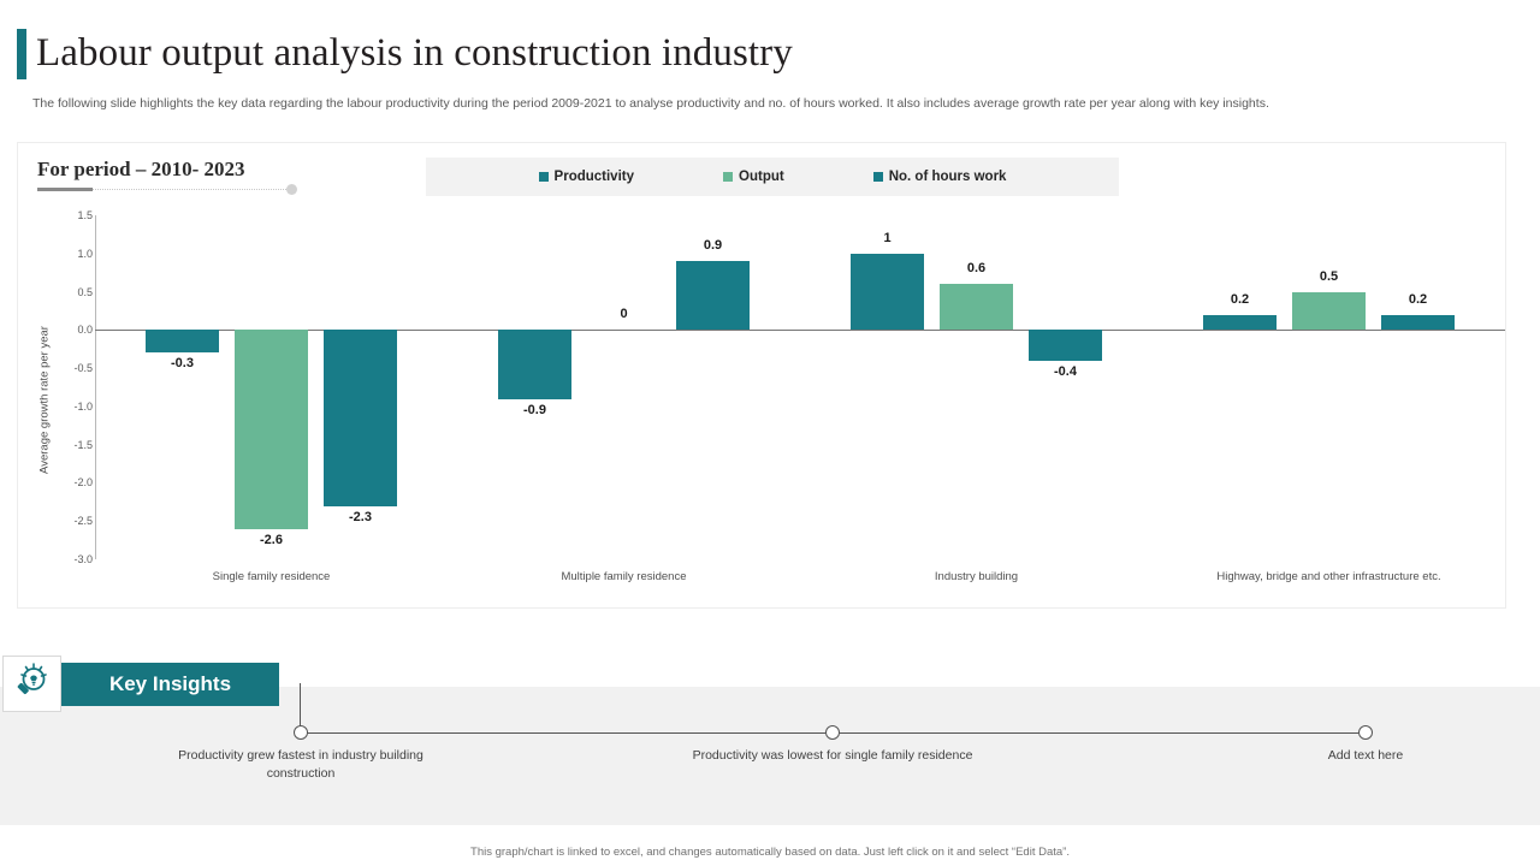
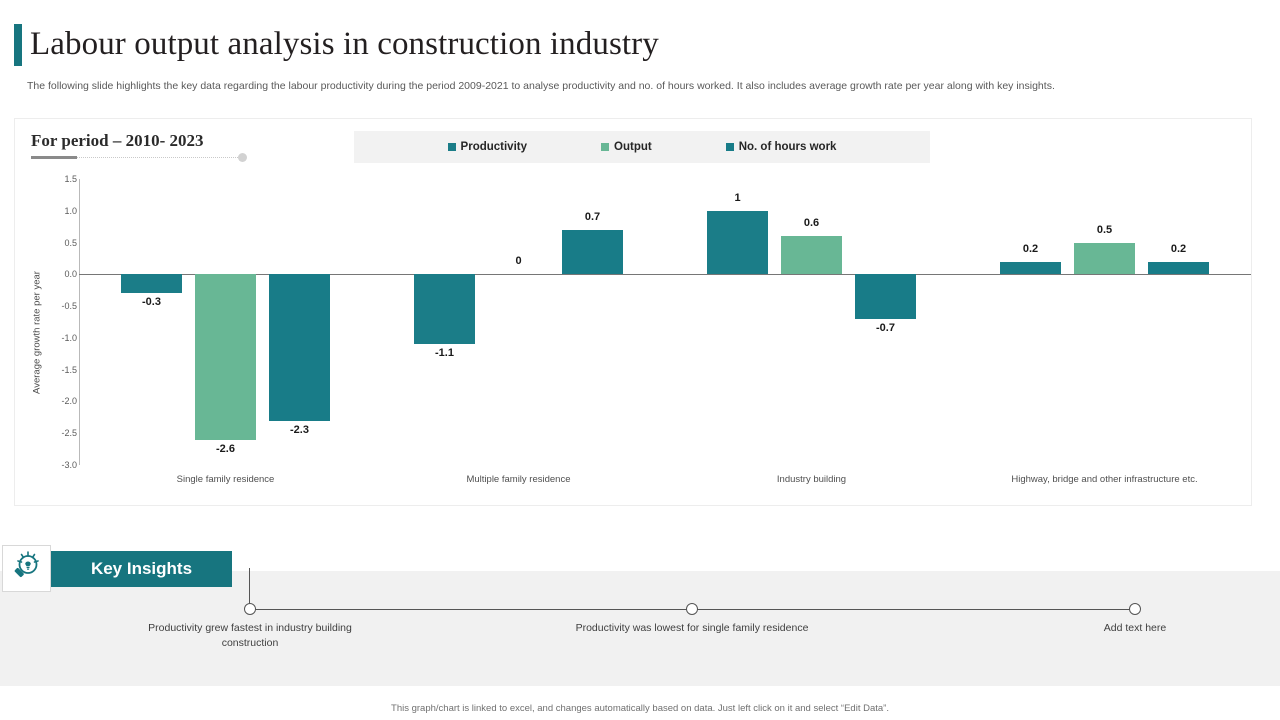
Productivity/Multiple family residence: -0.9 -> -1.1
No. of hours work/Multiple family residence: 0.9 -> 0.7
No. of hours work/Industry building: -0.4 -> -0.7
